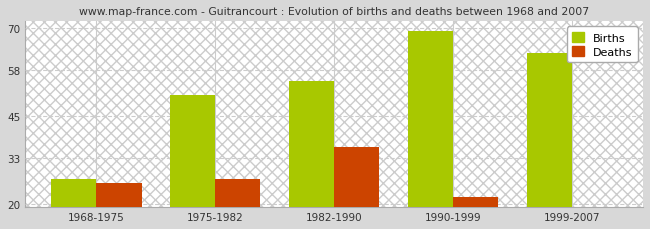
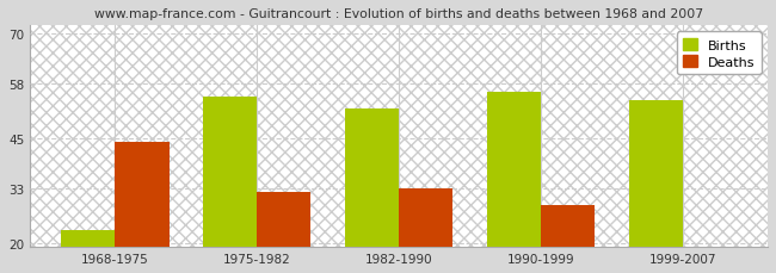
Births/1968-1975: 27 -> 23
Deaths/1968-1975: 26 -> 44
Births/1975-1982: 51 -> 55
Deaths/1975-1982: 27 -> 32
Births/1982-1990: 55 -> 52
Deaths/1982-1990: 36 -> 33
Births/1990-1999: 69 -> 56
Deaths/1990-1999: 22 -> 29
Births/1999-2007: 63 -> 54
